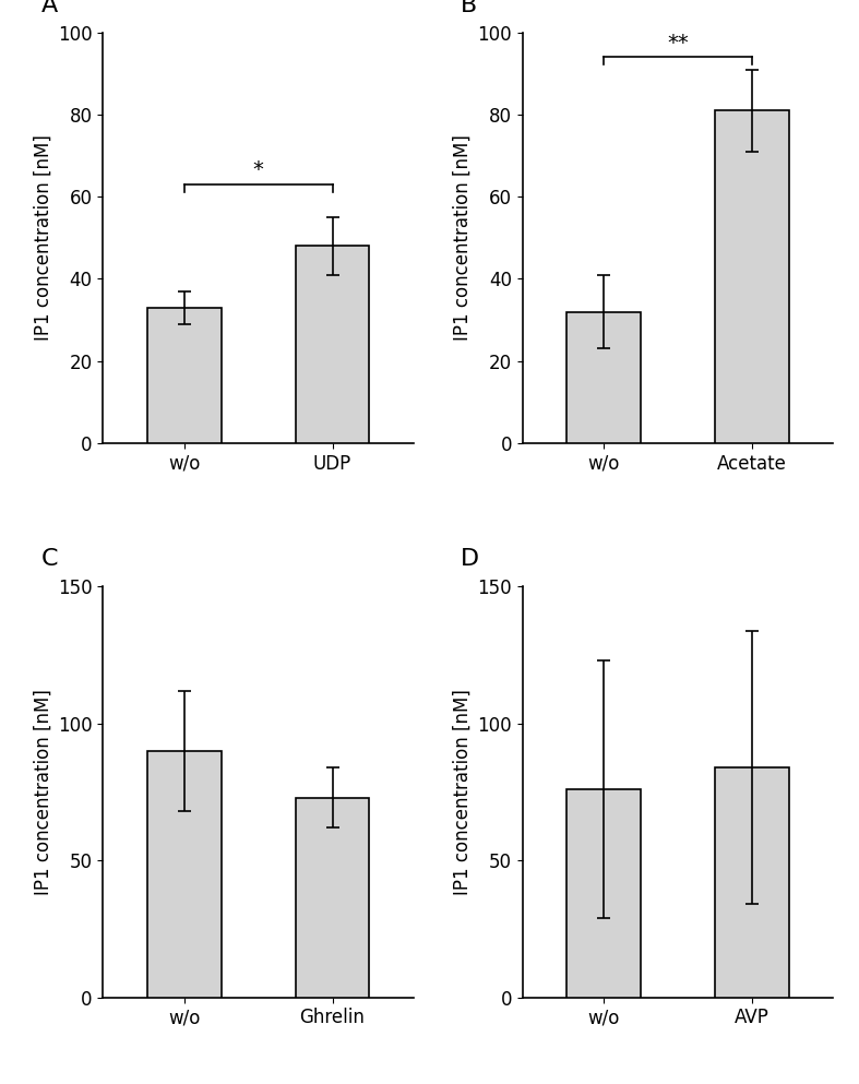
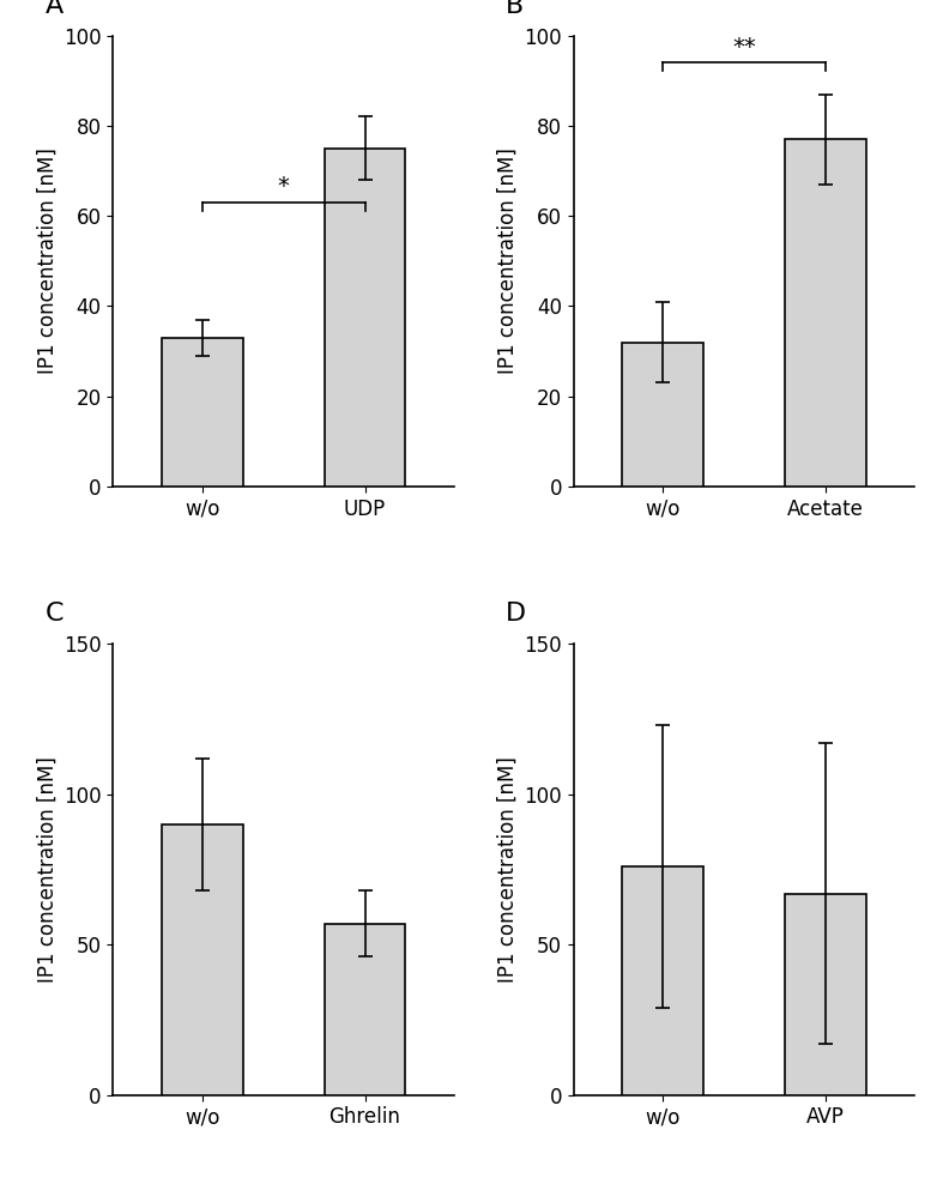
UDP: 48 -> 75
Acetate: 81 -> 77
Ghrelin: 73 -> 57
AVP: 84 -> 67
